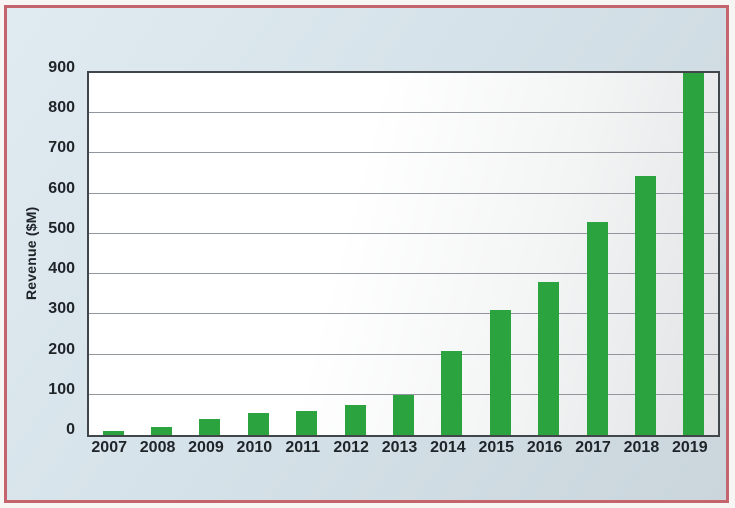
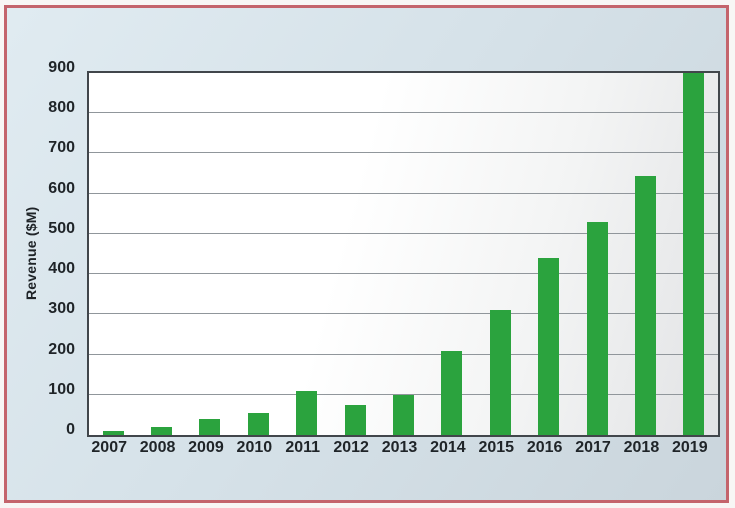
2011: 60 -> 110
2016: 380 -> 440
